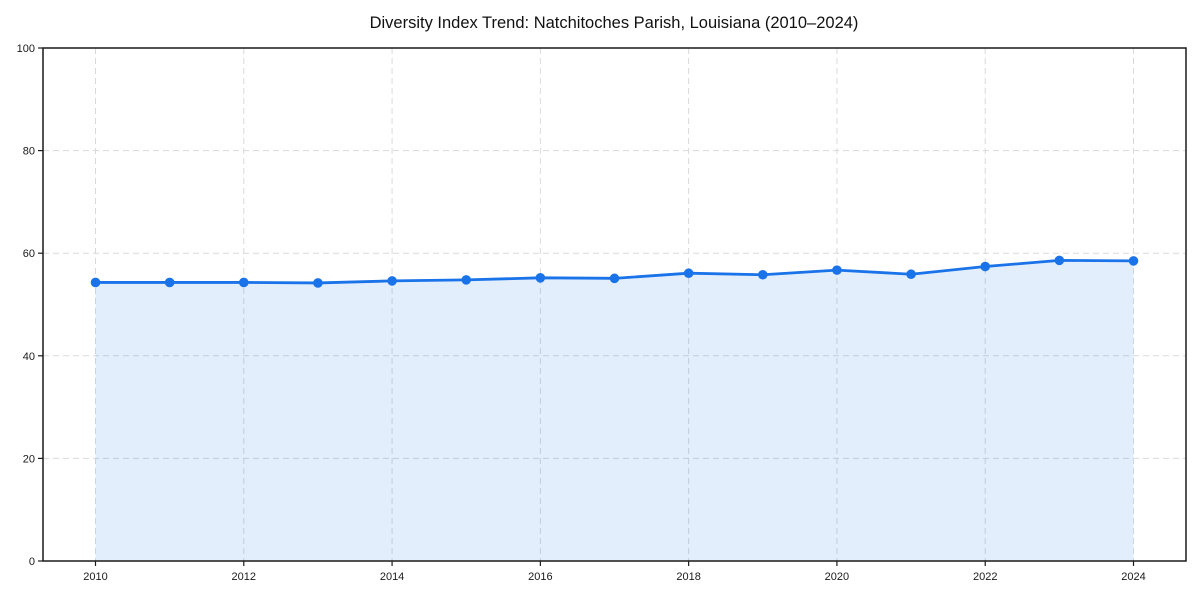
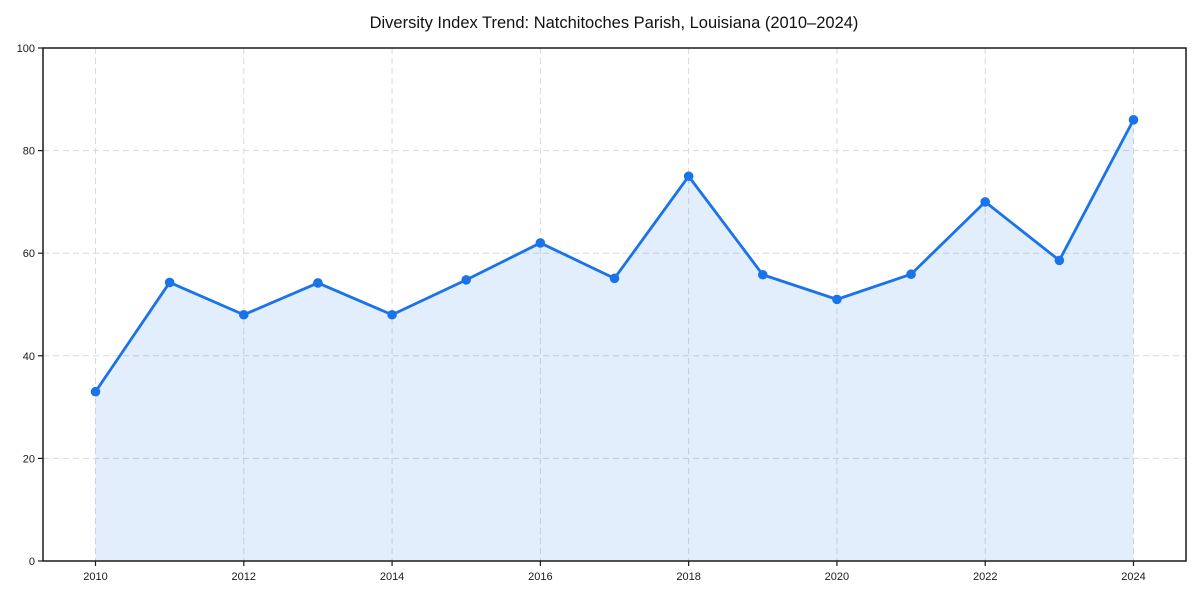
2010: 54 -> 33
2012: 54 -> 48
2014: 55 -> 48
2016: 55 -> 62
2018: 56 -> 75
2020: 57 -> 51
2022: 57 -> 70
2024: 58 -> 86
